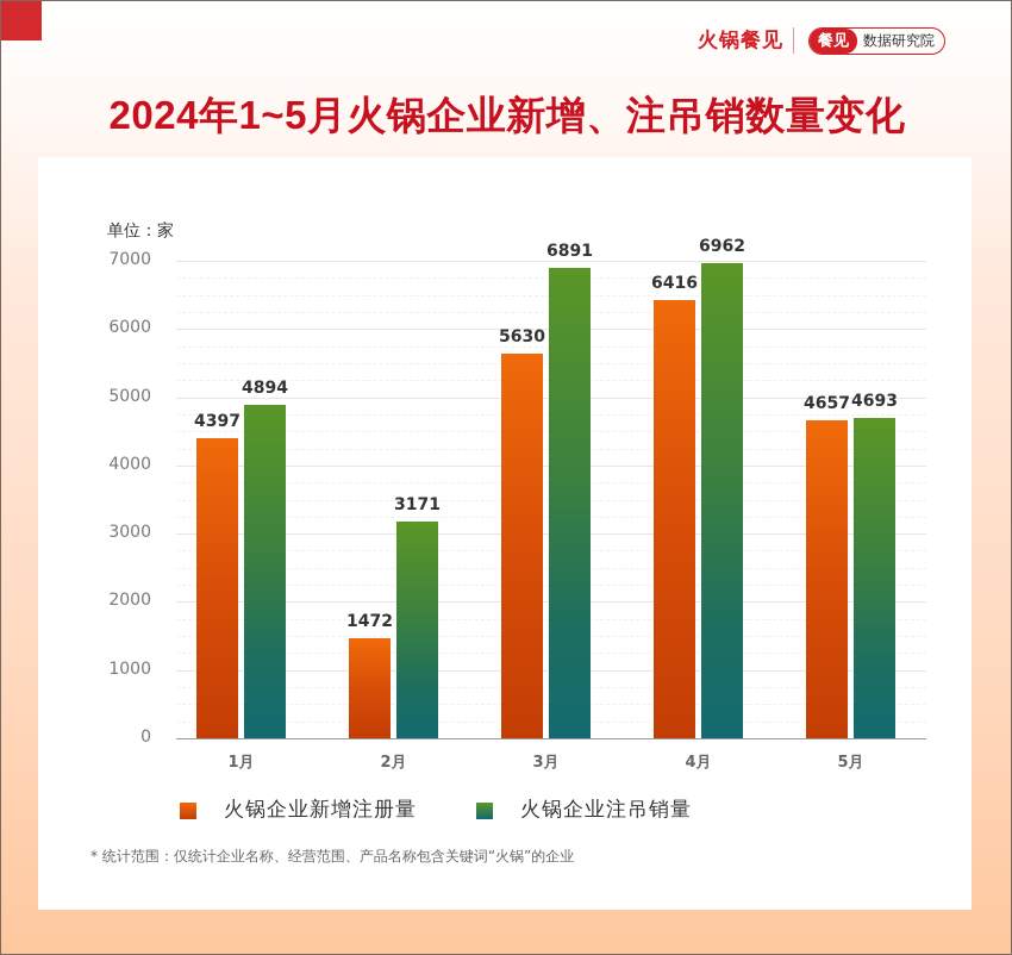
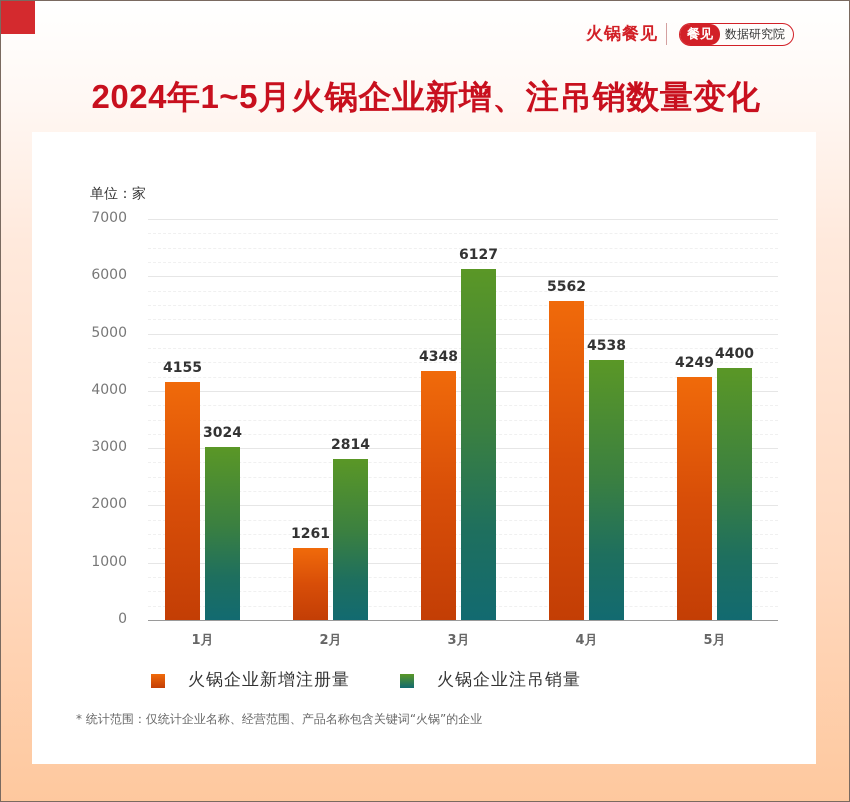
火锅企业新增注册量/1月: 4397 -> 4155
火锅企业注吊销量/1月: 4894 -> 3024
火锅企业新增注册量/2月: 1472 -> 1261
火锅企业注吊销量/2月: 3171 -> 2814
火锅企业新增注册量/3月: 5630 -> 4348
火锅企业注吊销量/3月: 6891 -> 6127
火锅企业新增注册量/4月: 6416 -> 5562
火锅企业注吊销量/4月: 6962 -> 4538
火锅企业新增注册量/5月: 4657 -> 4249
火锅企业注吊销量/5月: 4693 -> 4400
